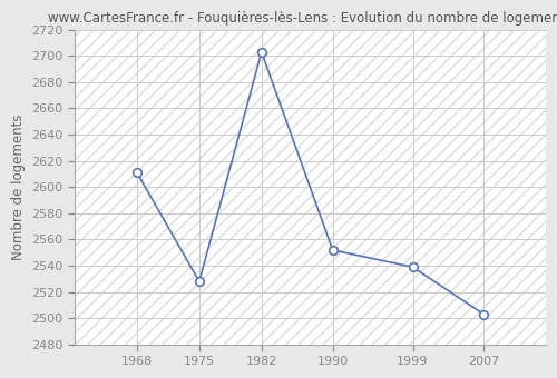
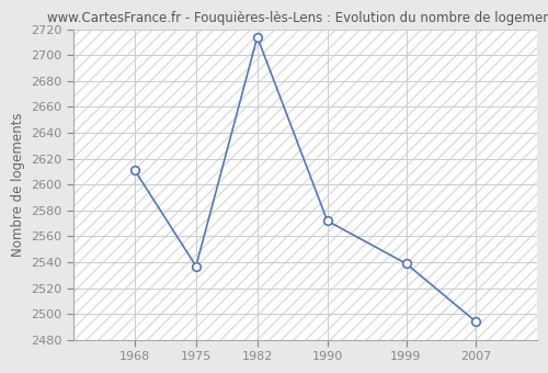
1975: 2528 -> 2537
1982: 2703 -> 2714
1990: 2552 -> 2572
2007: 2503 -> 2494
